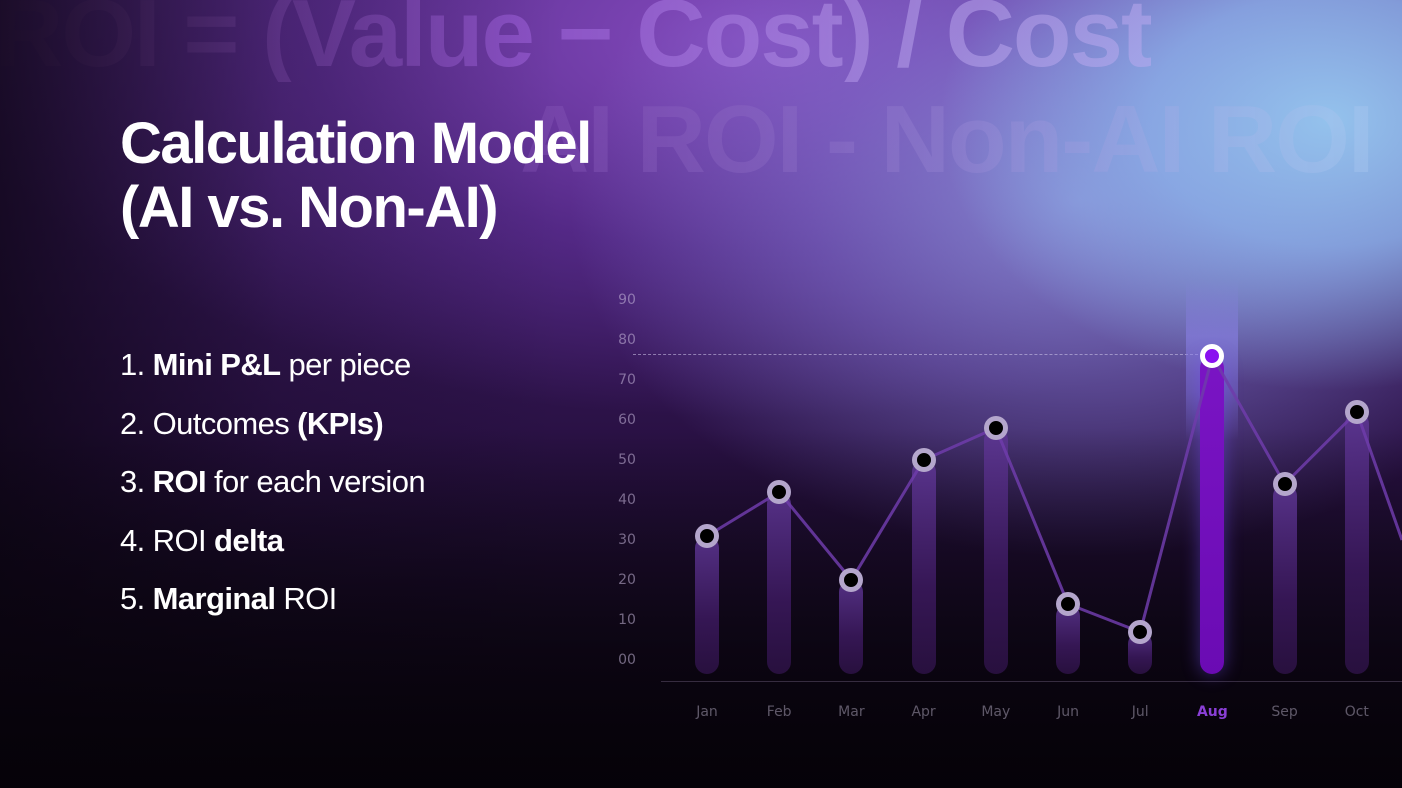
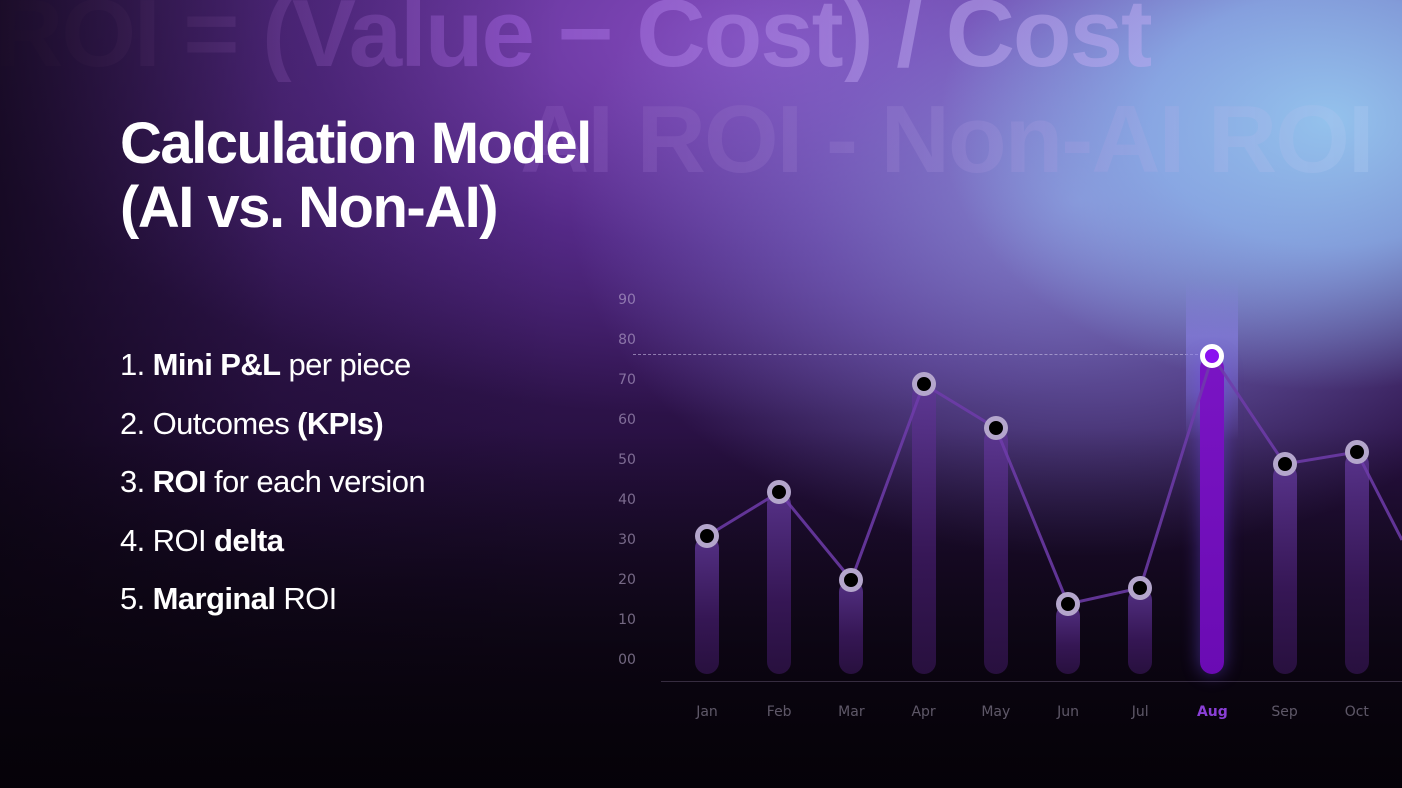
Apr: 50 -> 69
Jul: 7 -> 18
Sep: 44 -> 49
Oct: 62 -> 52
